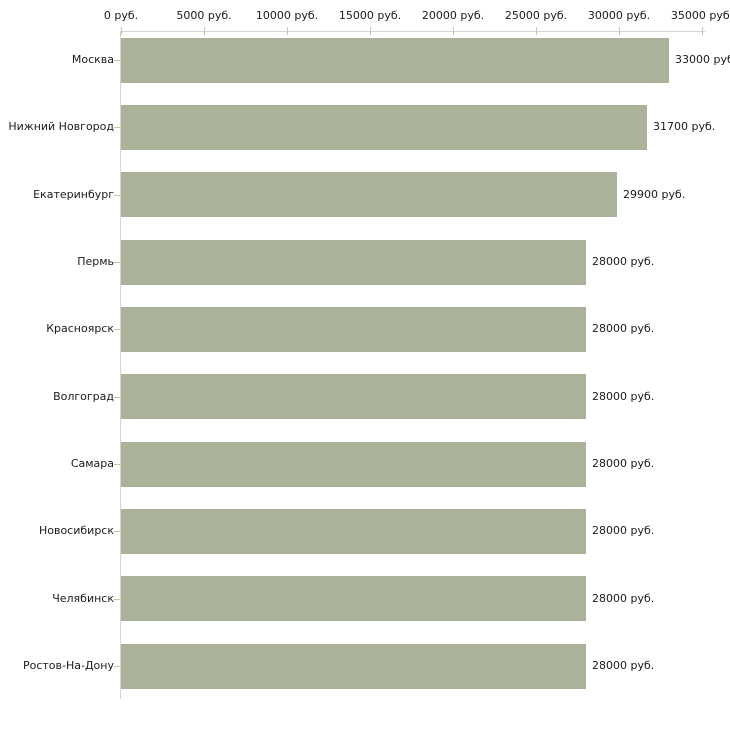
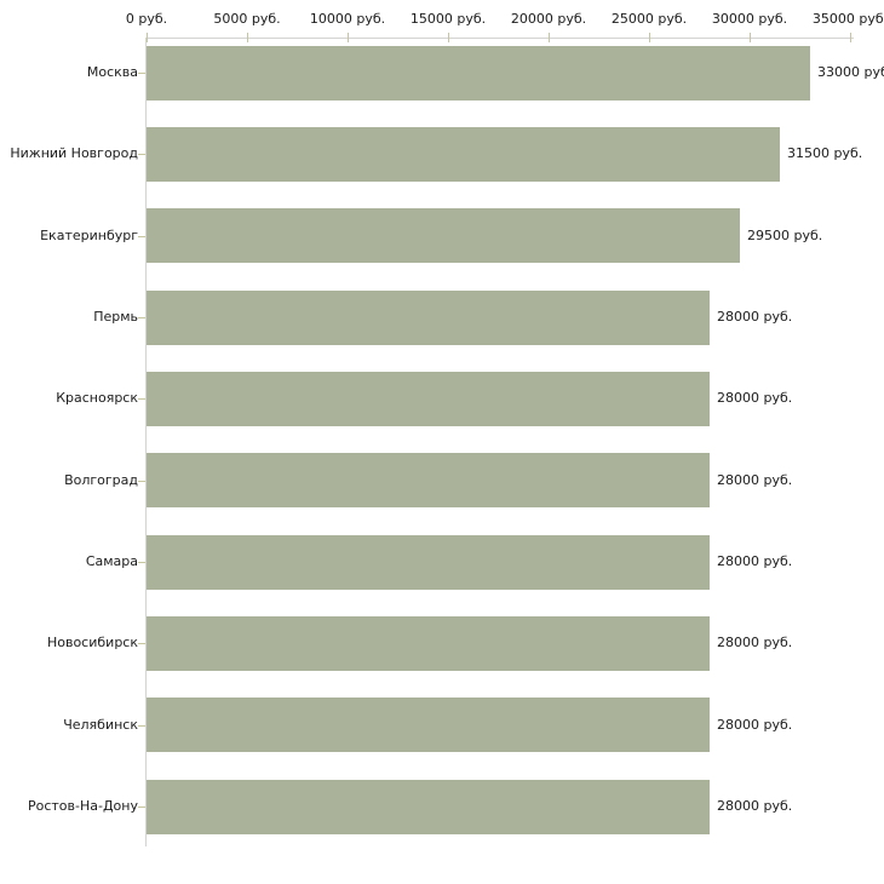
Нижний Новгород: 31700 -> 31500
Екатеринбург: 29900 -> 29500
